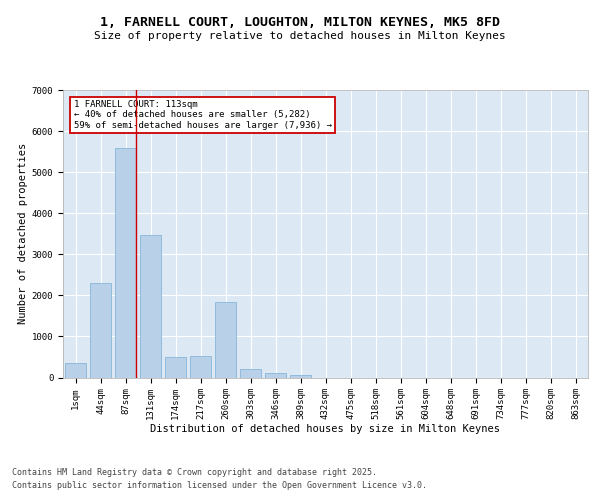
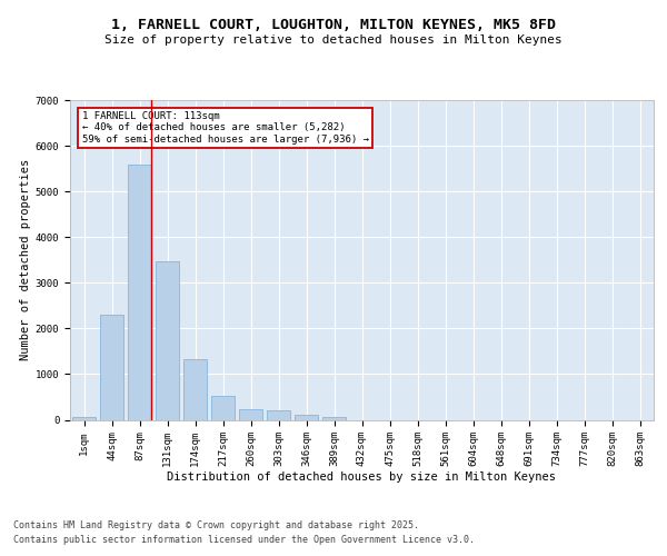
1sqm: 350 -> 70
174sqm: 500 -> 1320
260sqm: 1850 -> 220
